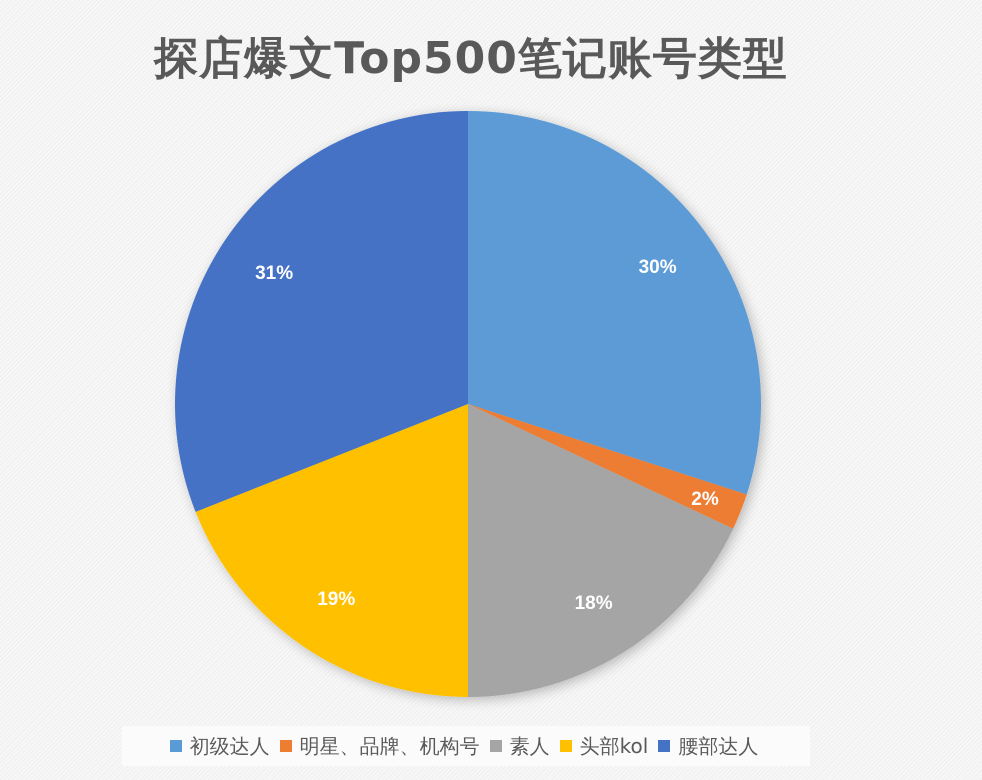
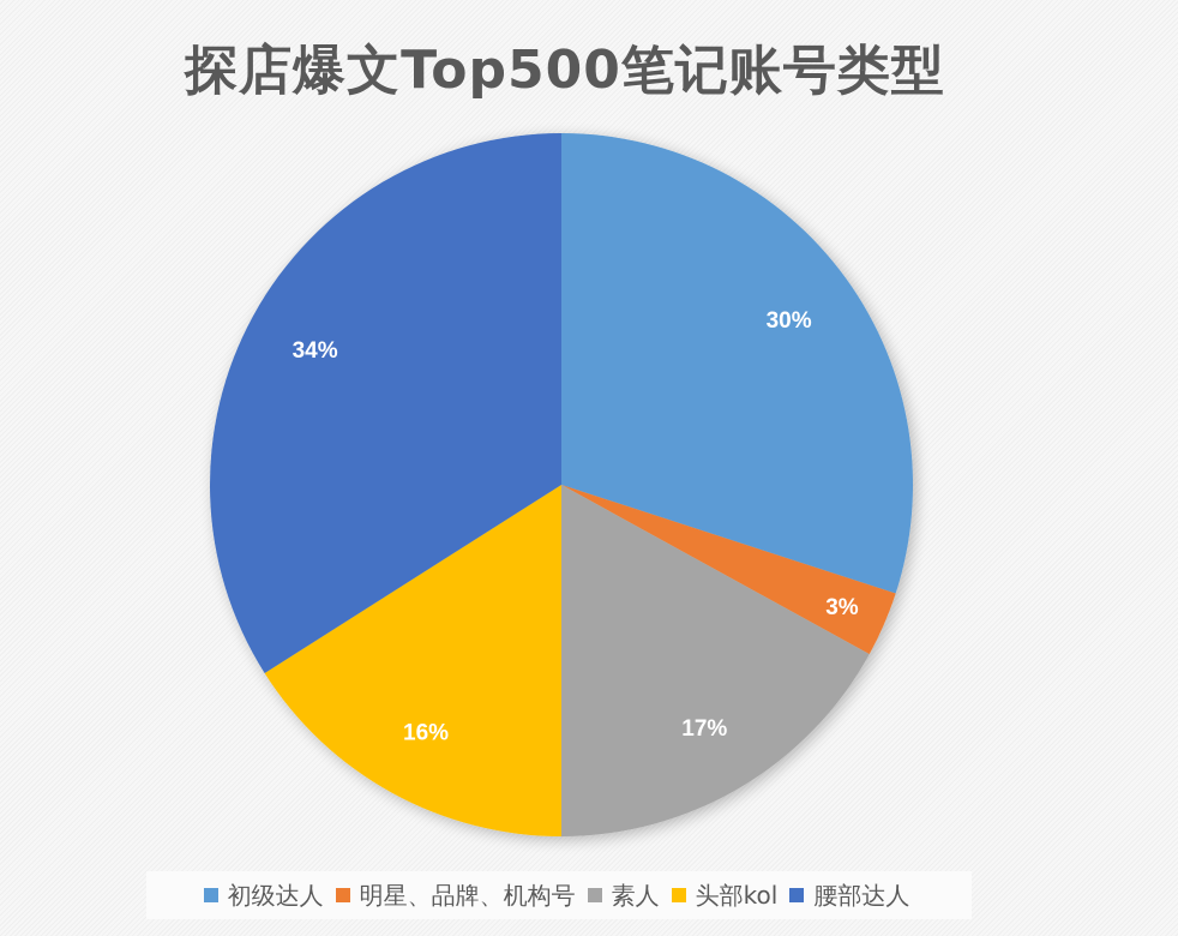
明星、品牌、机构号: 2% -> 3%
素人: 18% -> 17%
头部kol: 19% -> 16%
腰部达人: 31% -> 34%
